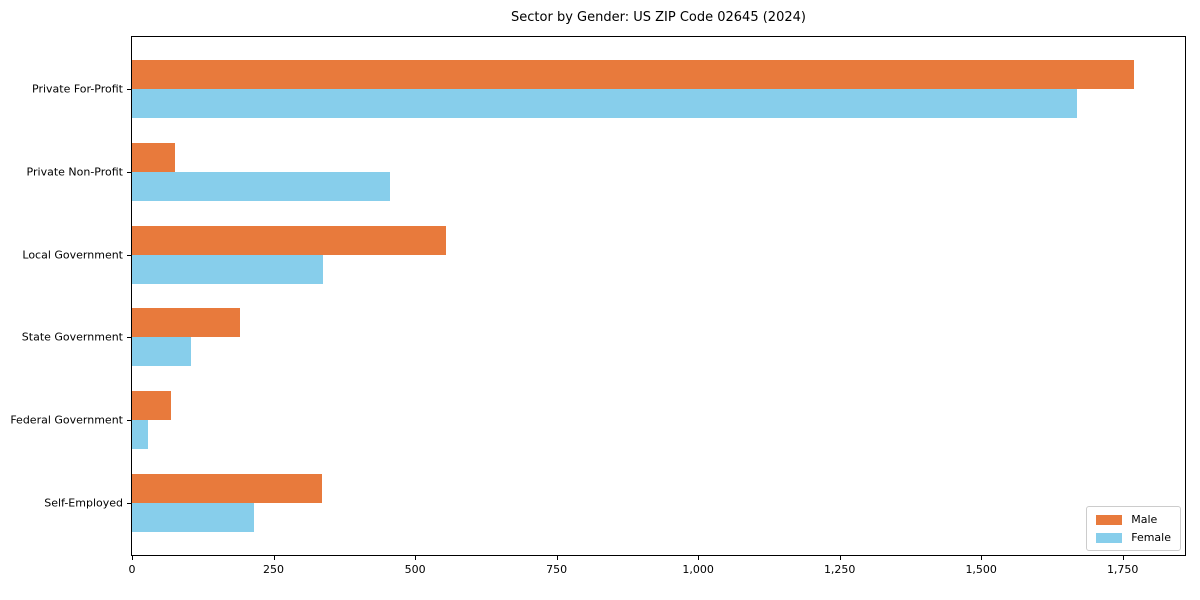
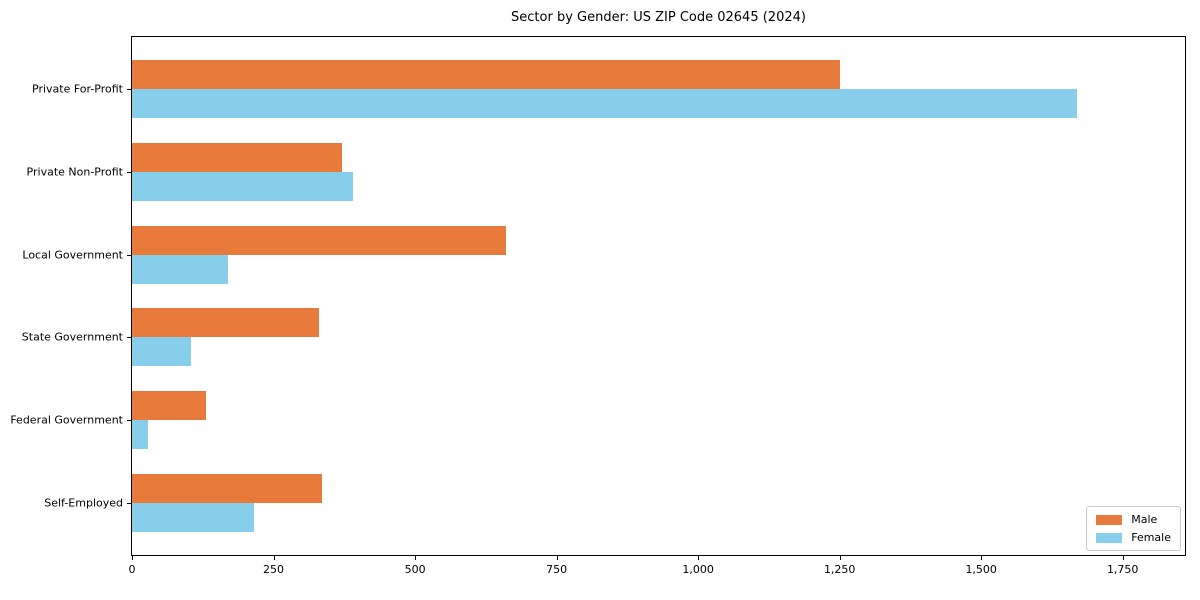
Male/Private For-Profit: 1770 -> 1250
Male/Private Non-Profit: 80 -> 370
Female/Private Non-Profit: 460 -> 390
Male/Local Government: 560 -> 660
Female/Local Government: 340 -> 170
Male/State Government: 190 -> 330
Male/Federal Government: 70 -> 130
